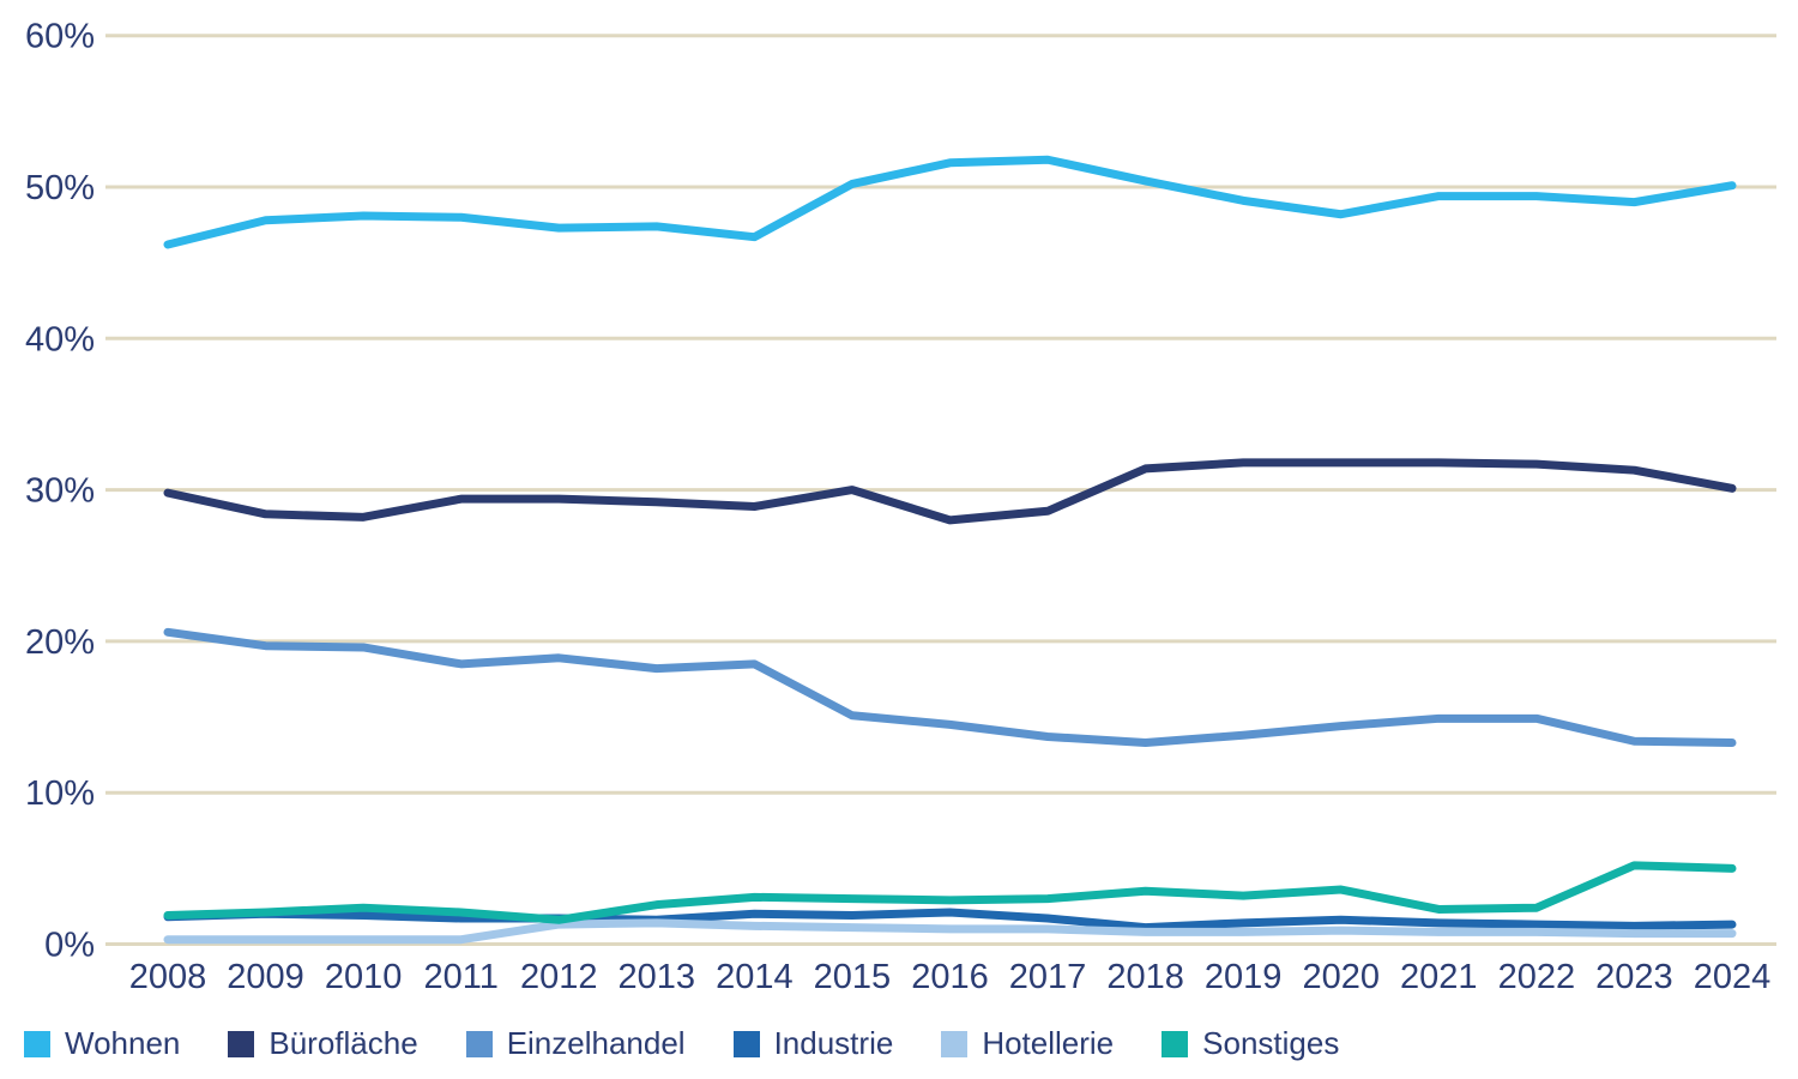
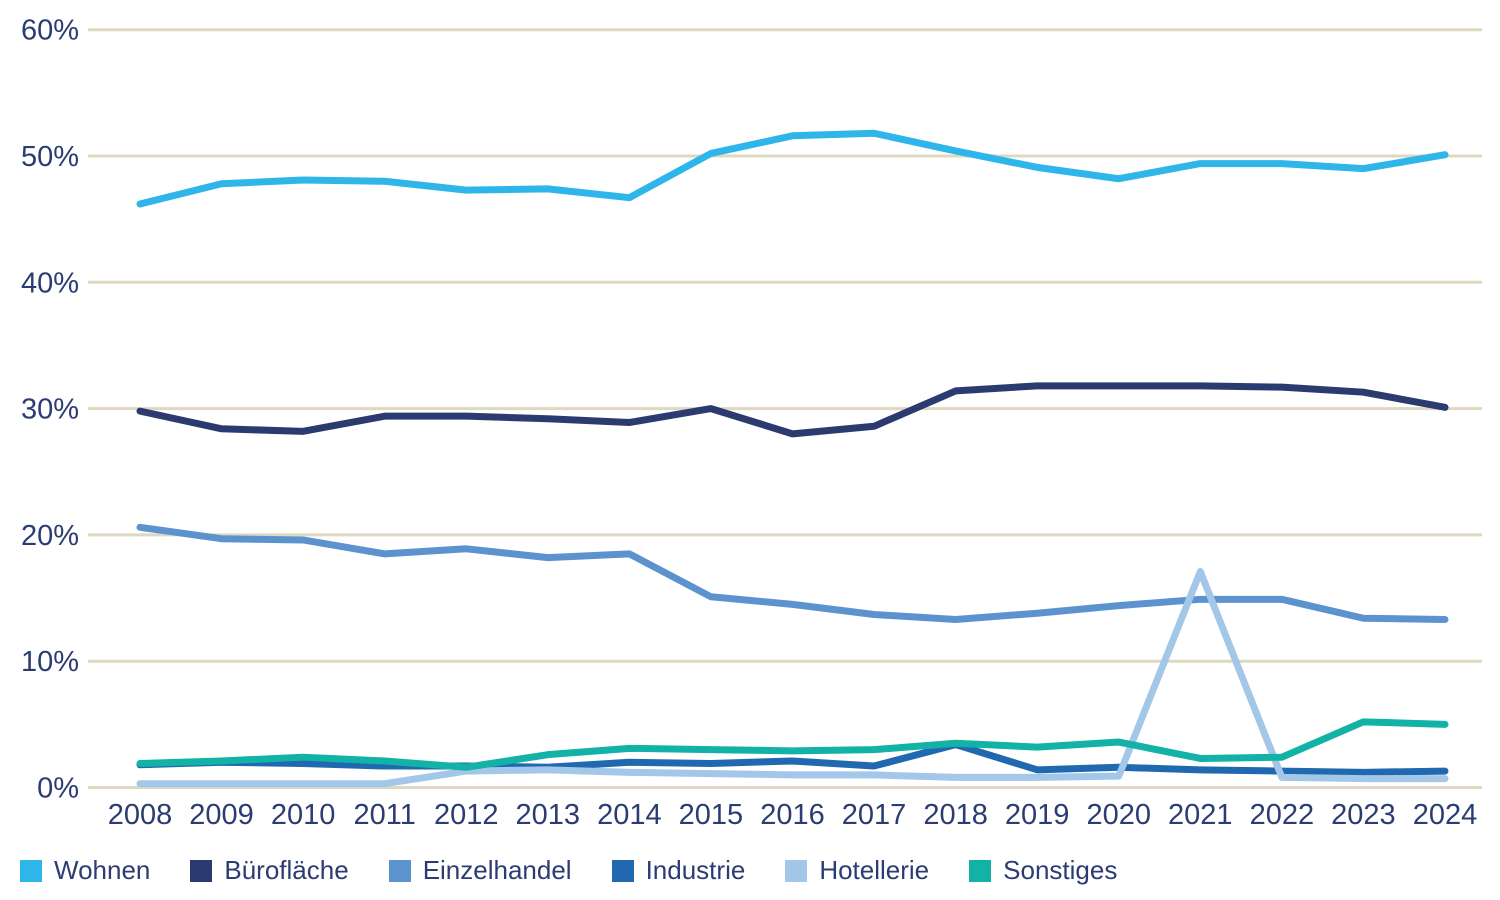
Industrie/2018: 1.1% -> 3.4%
Hotellerie/2021: 0.8% -> 17.1%
